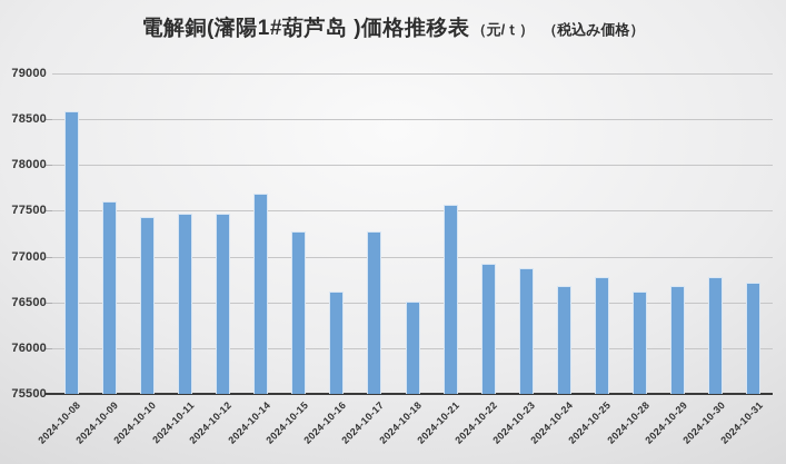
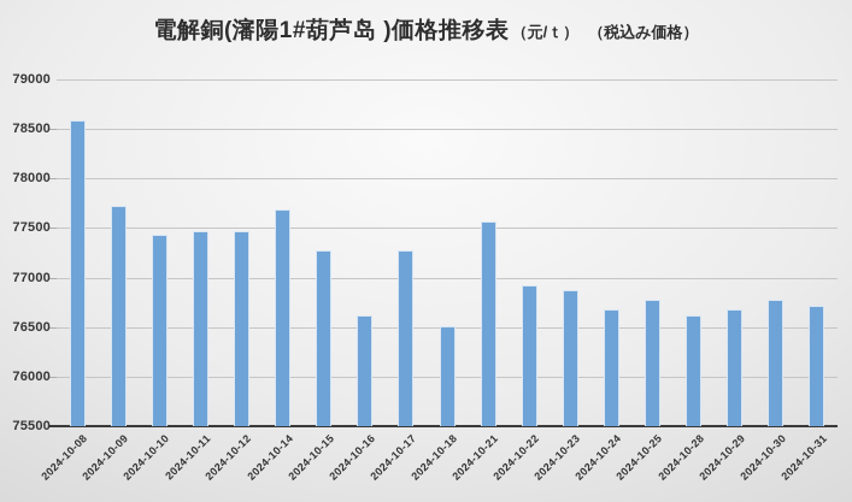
2024-10-09: 77600 -> 77700
